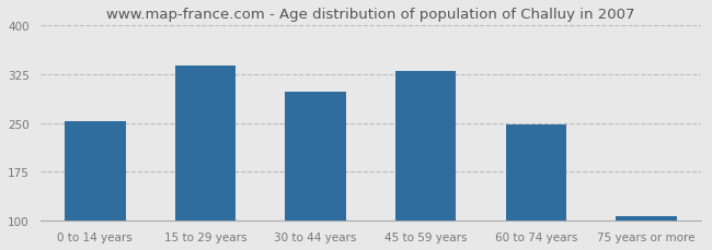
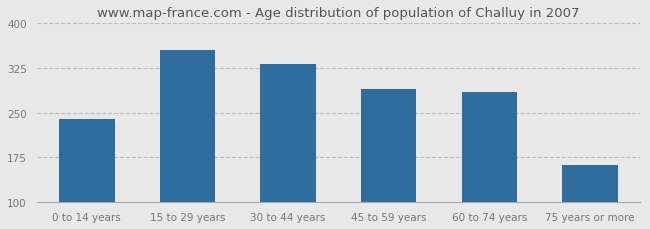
0 to 14 years: 253 -> 240
15 to 29 years: 338 -> 354
30 to 44 years: 298 -> 332
45 to 59 years: 330 -> 290
60 to 74 years: 247 -> 284
75 years or more: 107 -> 162
